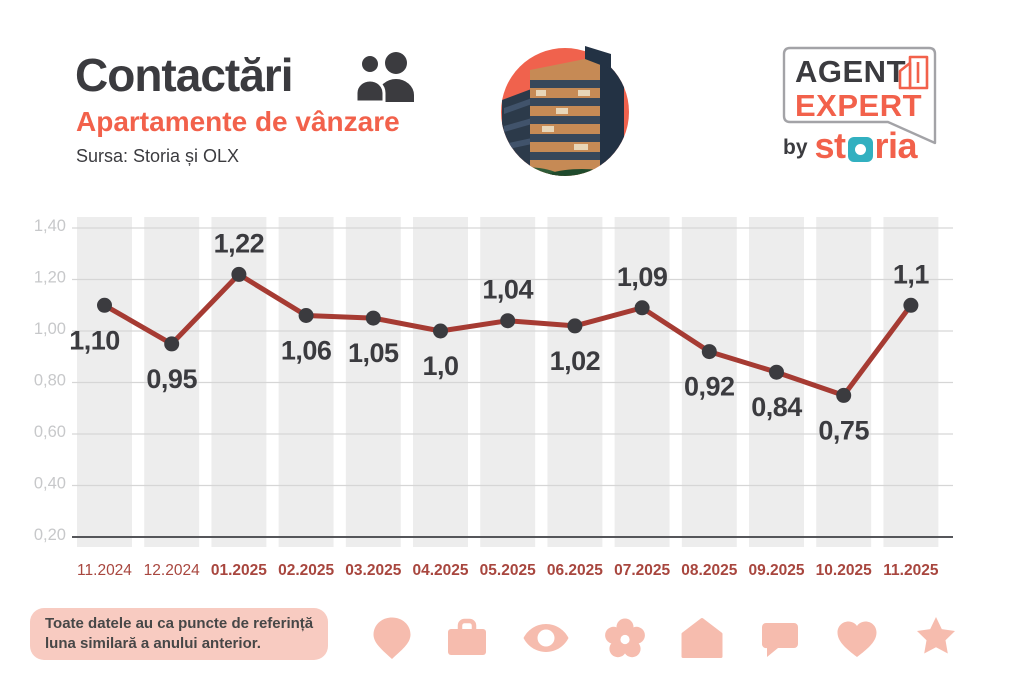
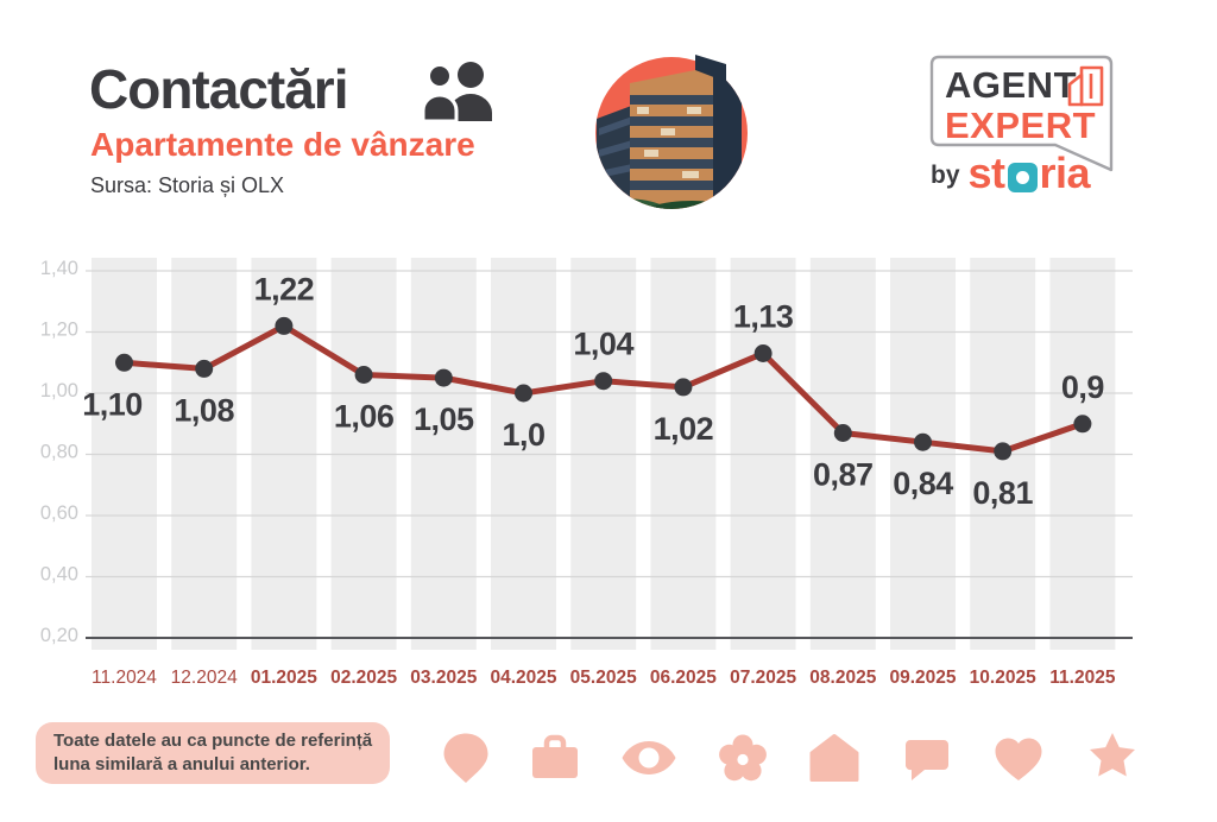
12.2024: 0,95 -> 1,08
07.2025: 1,09 -> 1,13
08.2025: 0,92 -> 0,87
10.2025: 0,75 -> 0,81
11.2025: 1,1 -> 0,9
